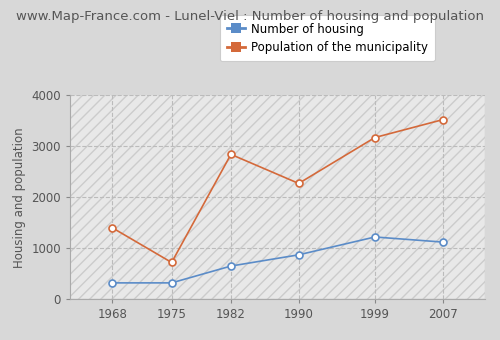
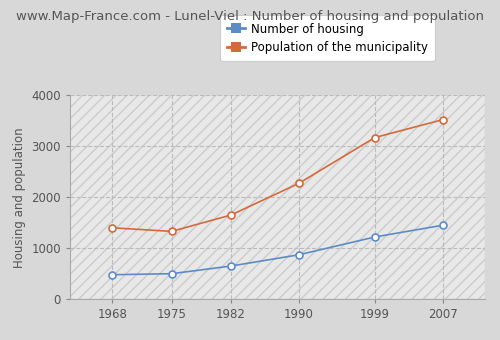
Number of housing/1968: 320 -> 480
Number of housing/1975: 320 -> 500
Population of the municipality/1975: 720 -> 1330
Population of the municipality/1982: 2840 -> 1650
Number of housing/2007: 1120 -> 1450
